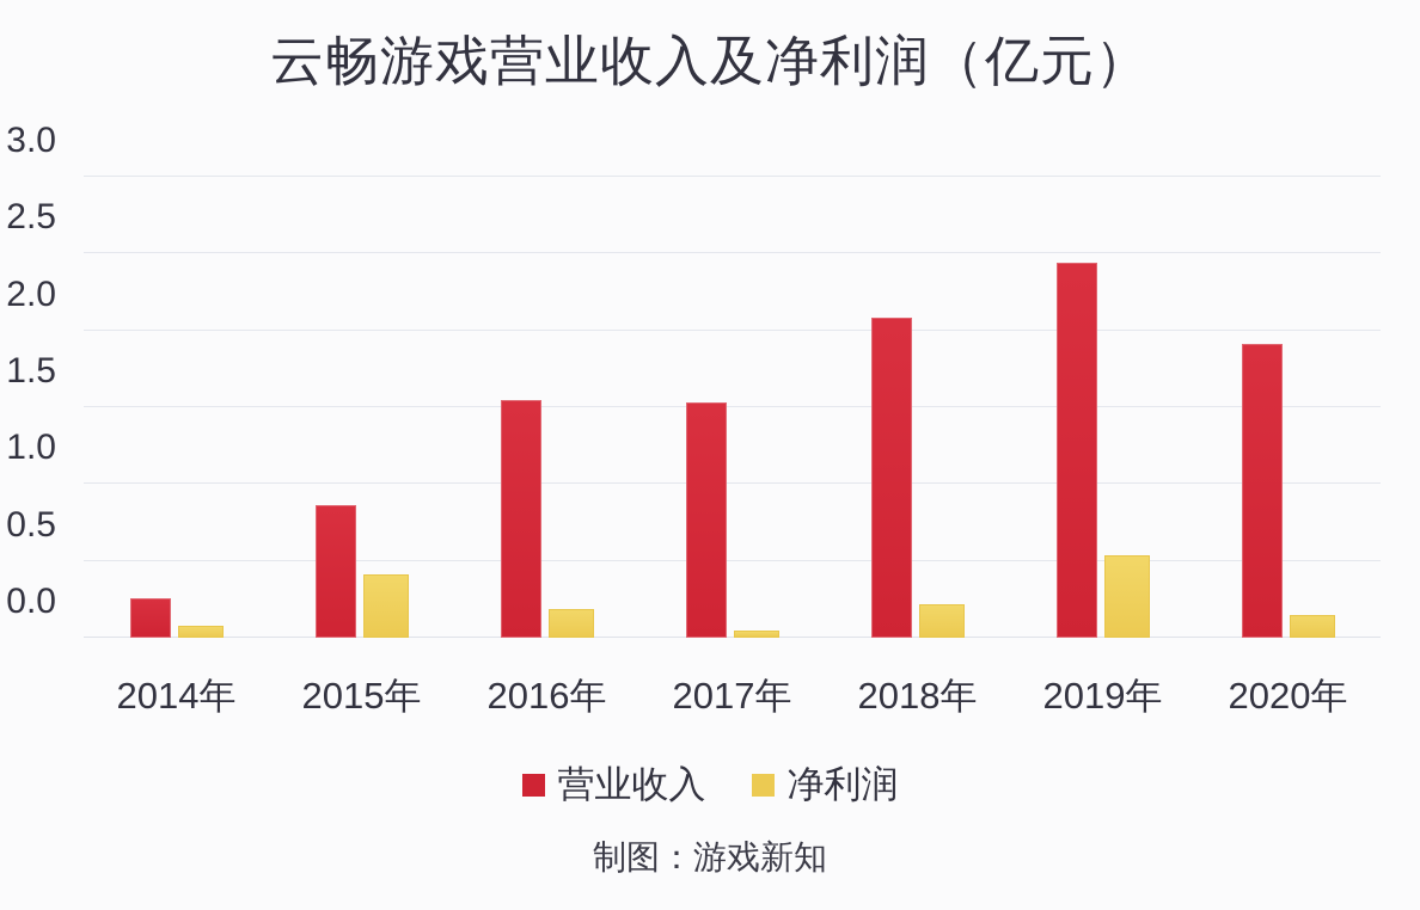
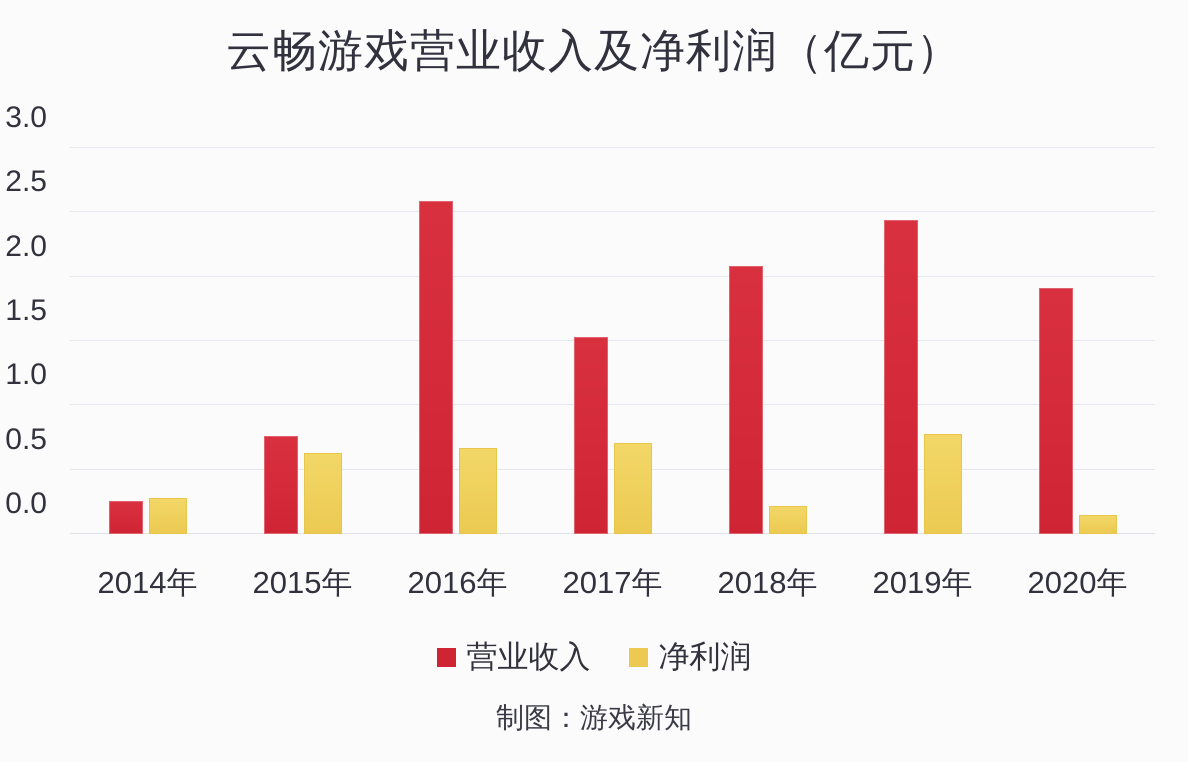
净利润/2014年: 0.08 -> 0.28
营业收入/2015年: 0.86 -> 0.76
净利润/2015年: 0.41 -> 0.63
营业收入/2016年: 1.55 -> 2.59
净利润/2016年: 0.19 -> 0.67
净利润/2017年: 0.05 -> 0.71
净利润/2019年: 0.54 -> 0.78
